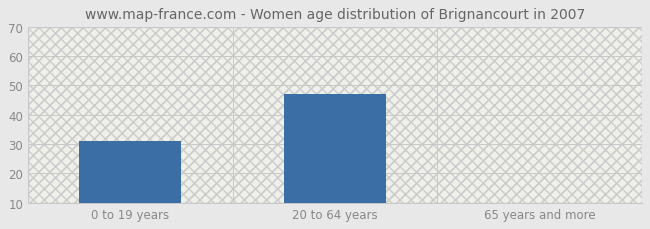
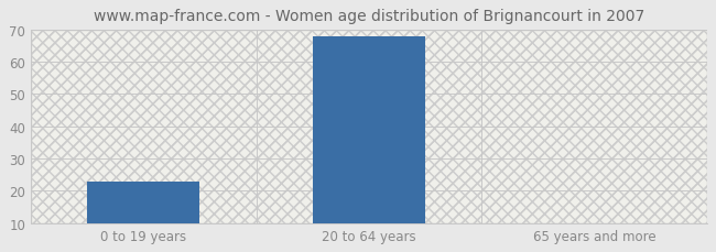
0 to 19 years: 31 -> 23
20 to 64 years: 47 -> 68
